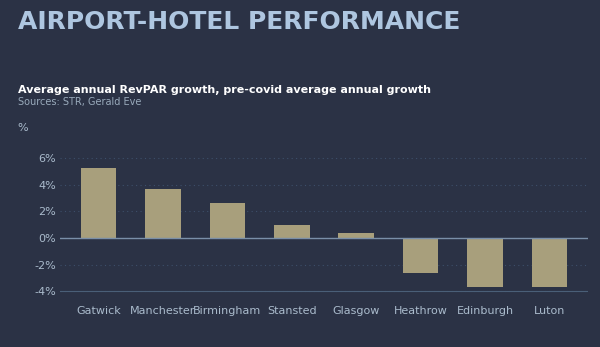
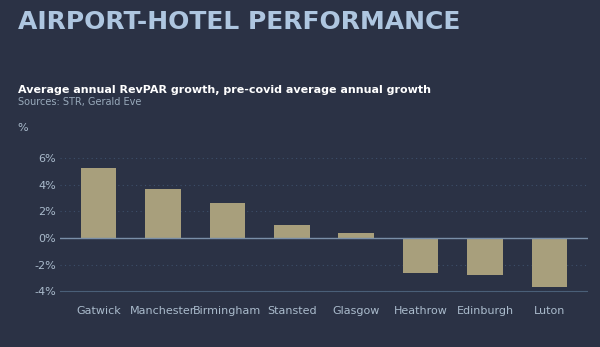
Edinburgh: -3.7% -> -2.8%
